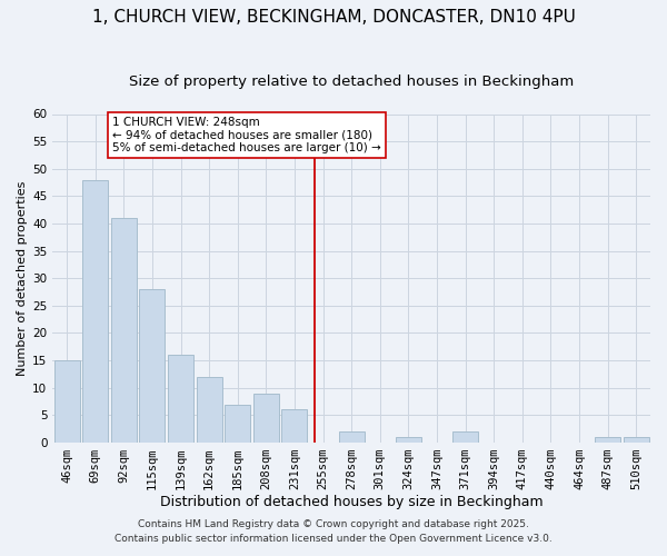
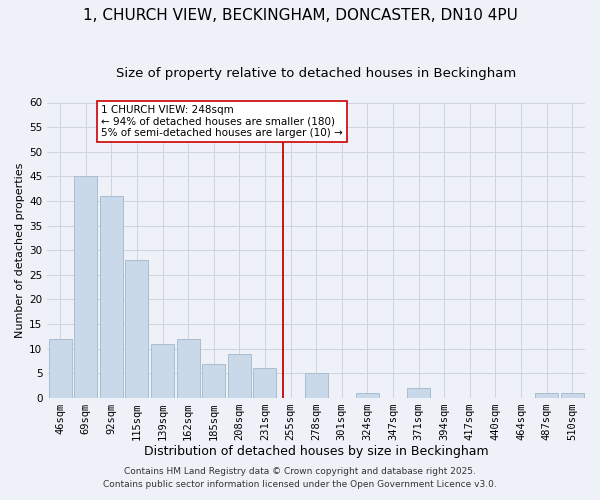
46sqm: 15 -> 12
69sqm: 48 -> 45
139sqm: 16 -> 11
278sqm: 2 -> 5
